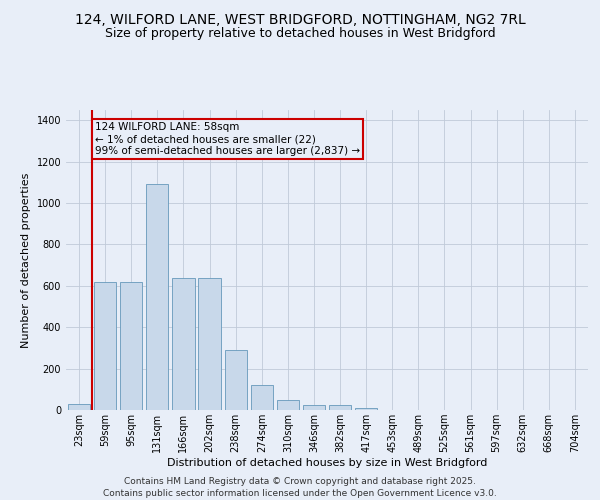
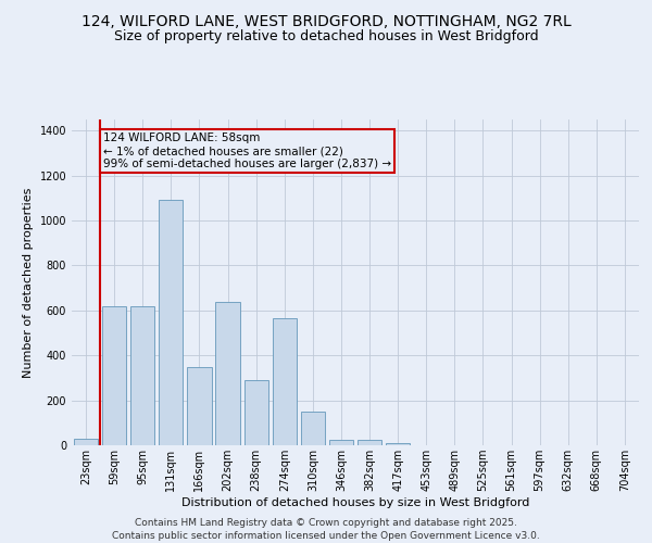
166sqm: 640 -> 350
274sqm: 120 -> 565
310sqm: 50 -> 150
